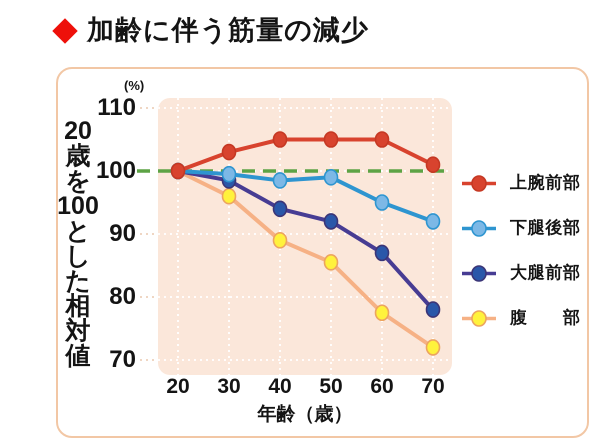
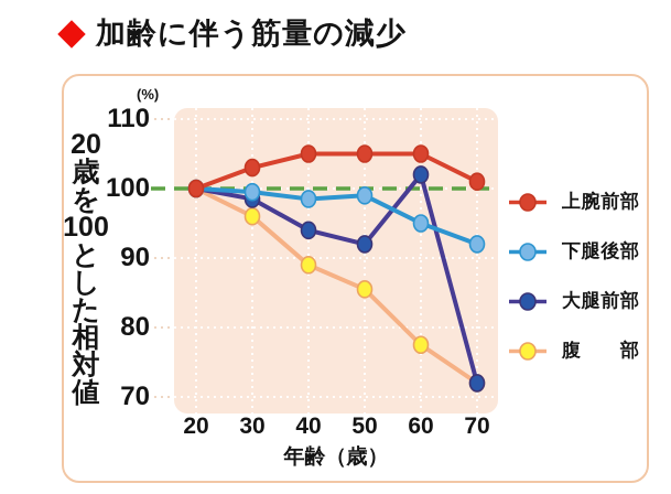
大腿前部/60: 87 -> 102
大腿前部/70: 78 -> 72
